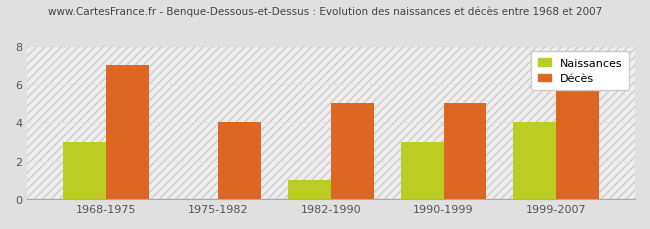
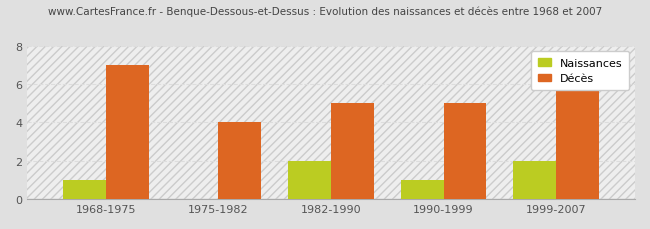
Naissances/1968-1975: 3 -> 1
Naissances/1982-1990: 1 -> 2
Naissances/1990-1999: 3 -> 1
Naissances/1999-2007: 4 -> 2
